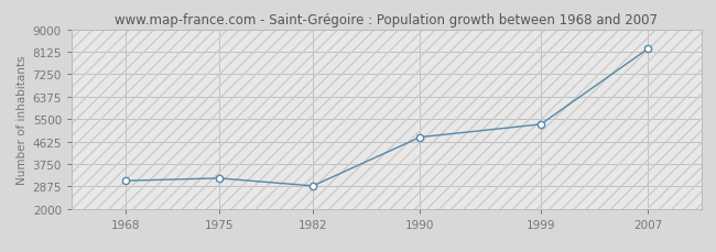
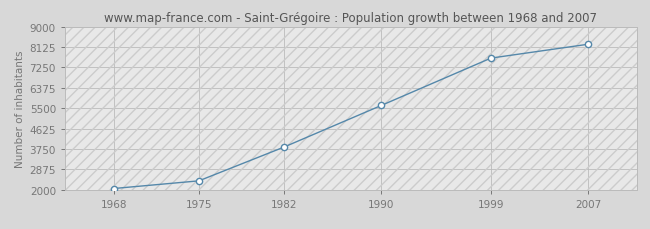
1968: 3100 -> 2060
1975: 3200 -> 2390
1982: 2900 -> 3840
1990: 4800 -> 5620
1999: 5300 -> 7650
